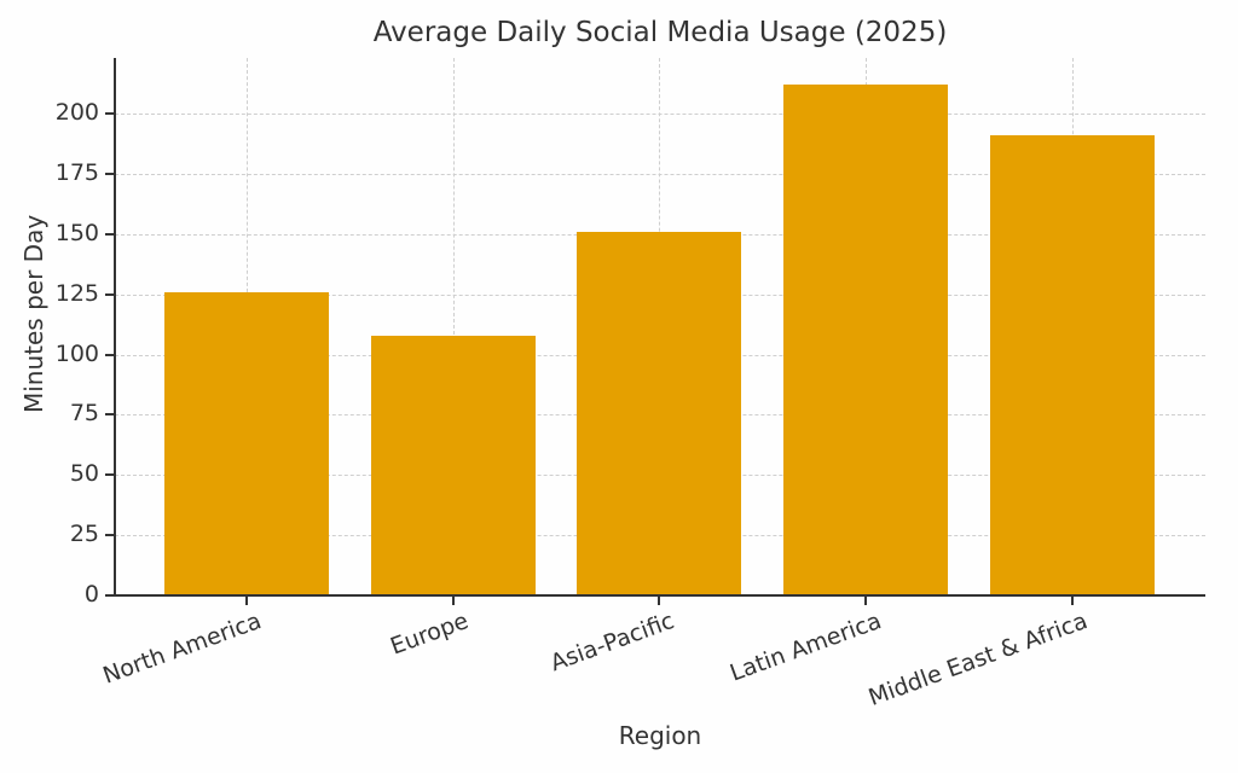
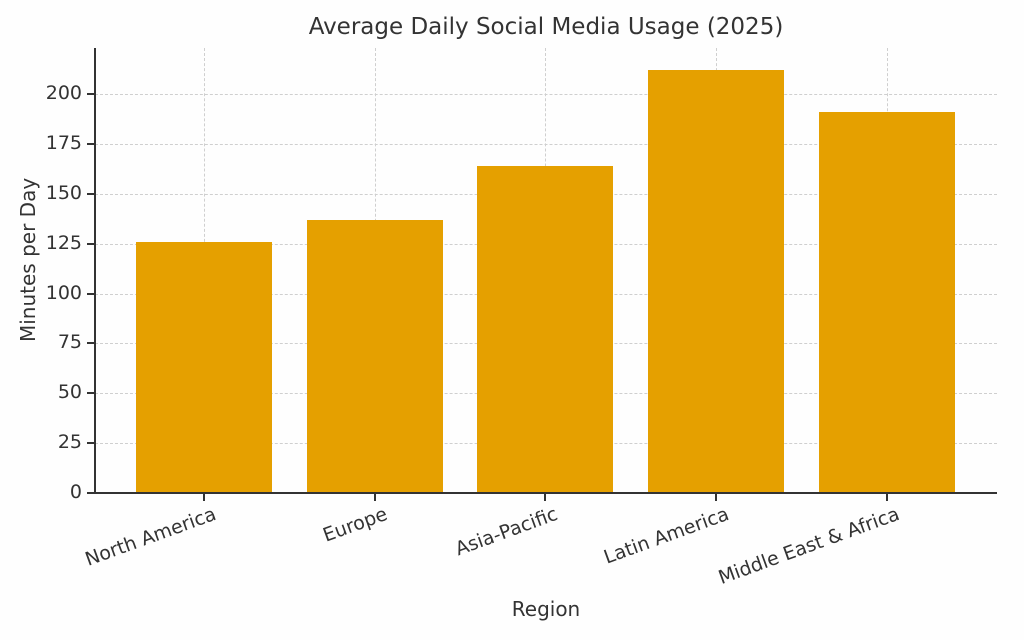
Europe: 108 -> 137
Asia-Pacific: 151 -> 164
